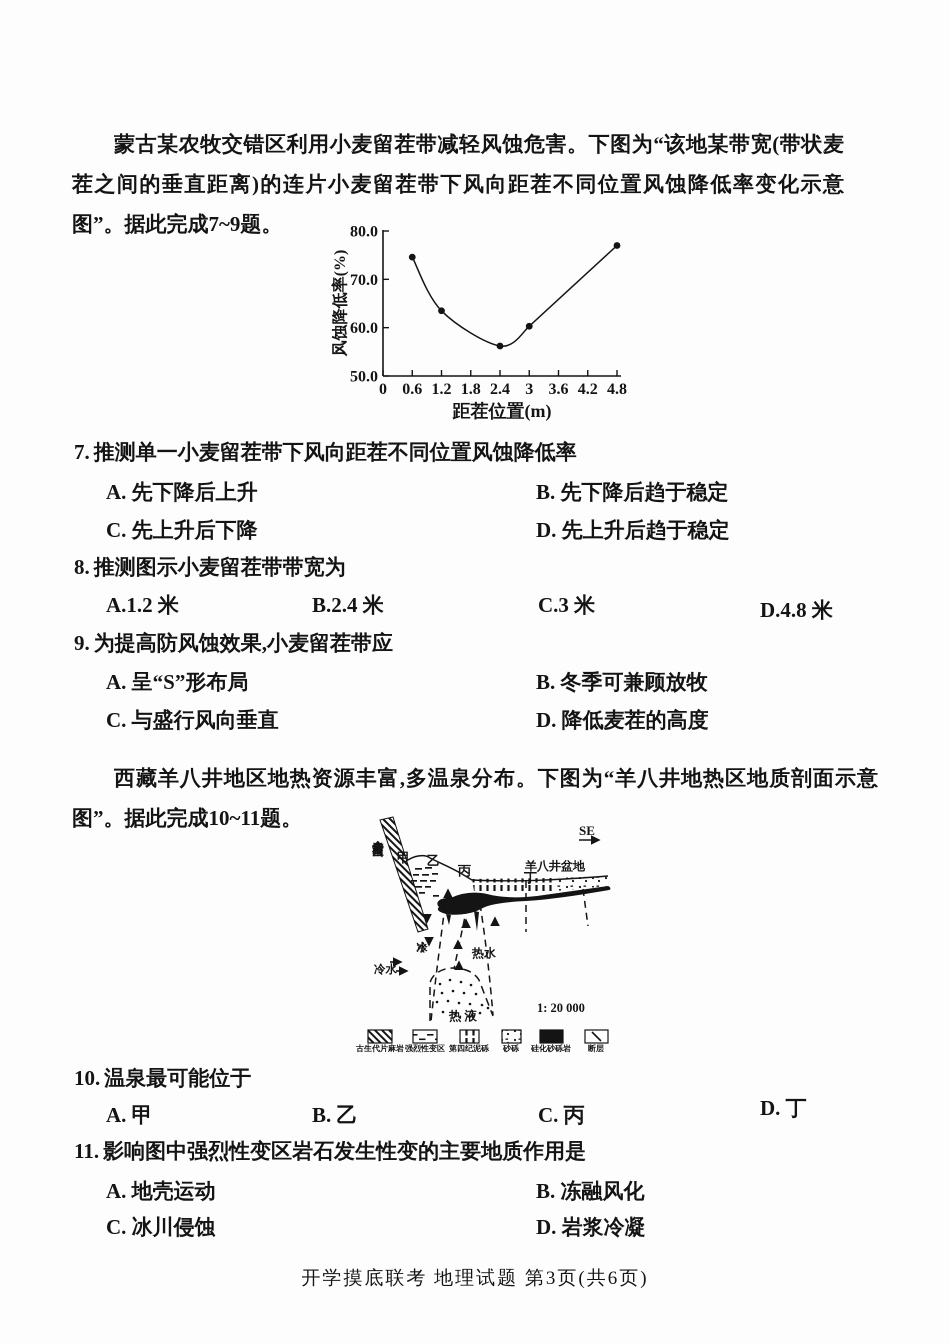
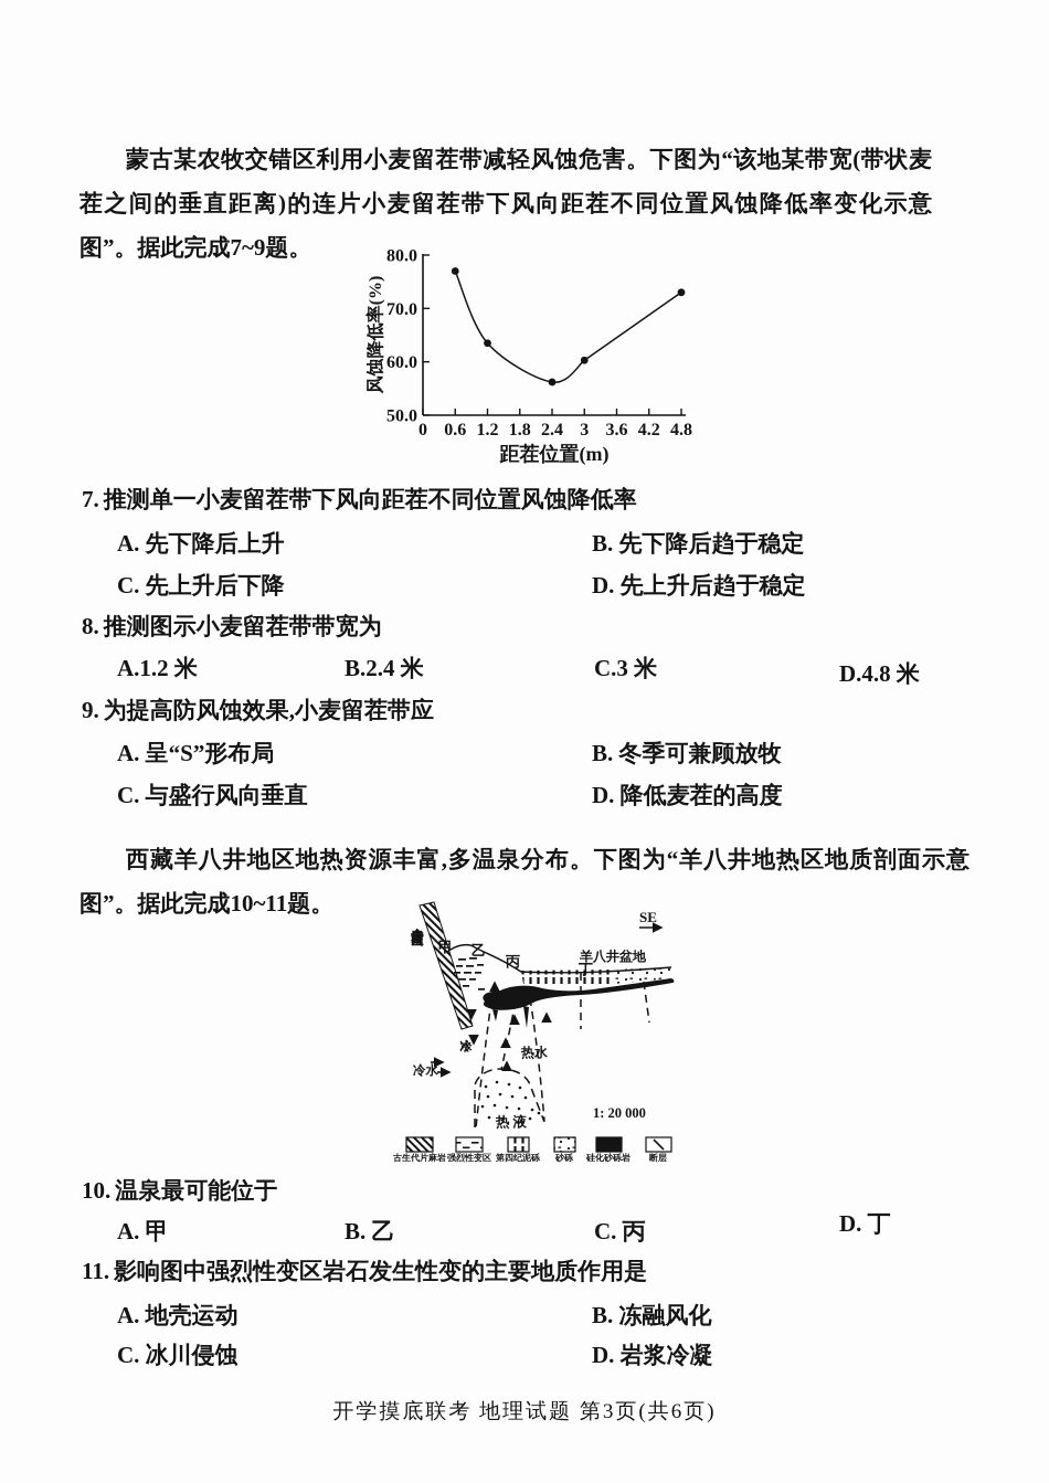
0.6: 75 -> 77
4.8: 77 -> 73
